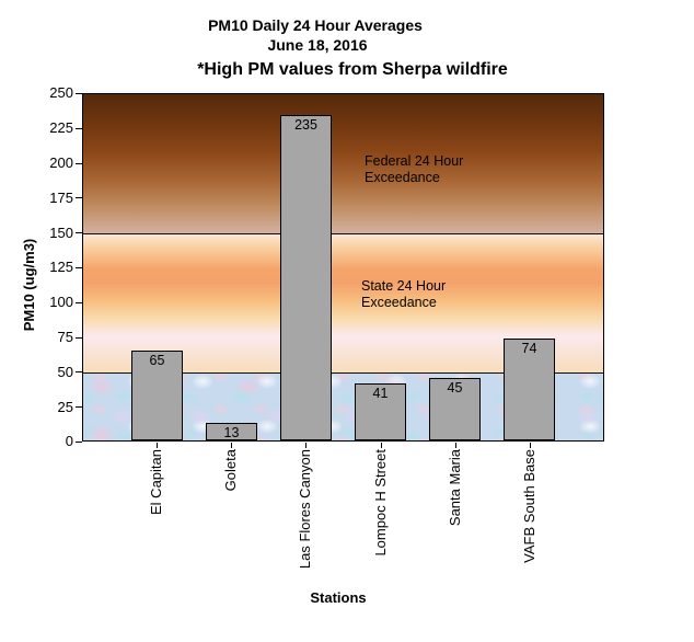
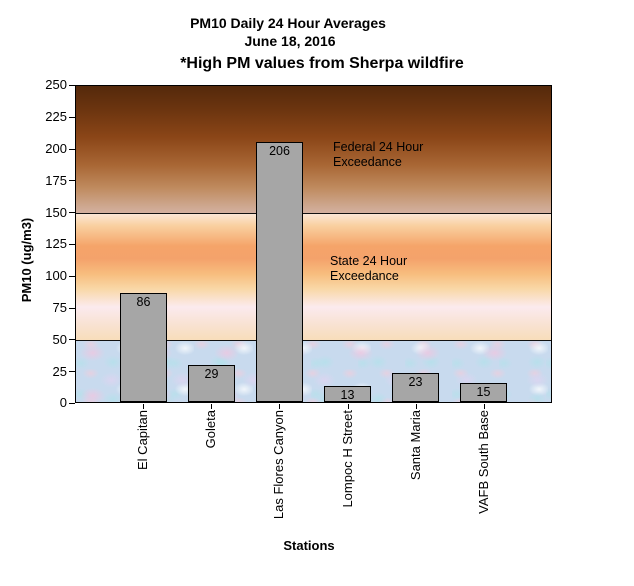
El Capitan: 65 -> 86
Goleta: 13 -> 29
Las Flores Canyon: 235 -> 206
Lompoc H Street: 41 -> 13
Santa Maria: 45 -> 23
VAFB South Base: 74 -> 15
